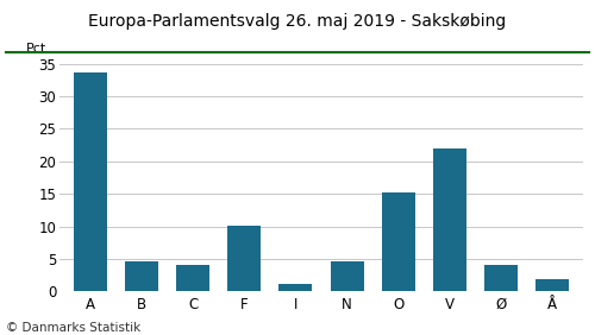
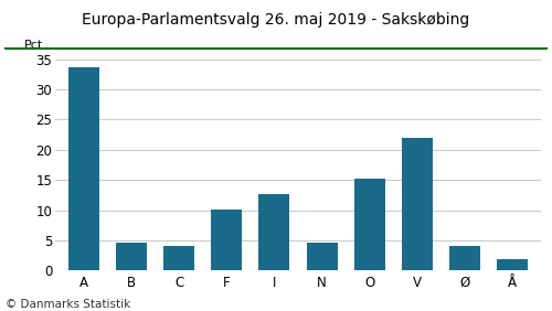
I: 1.2 -> 12.6
